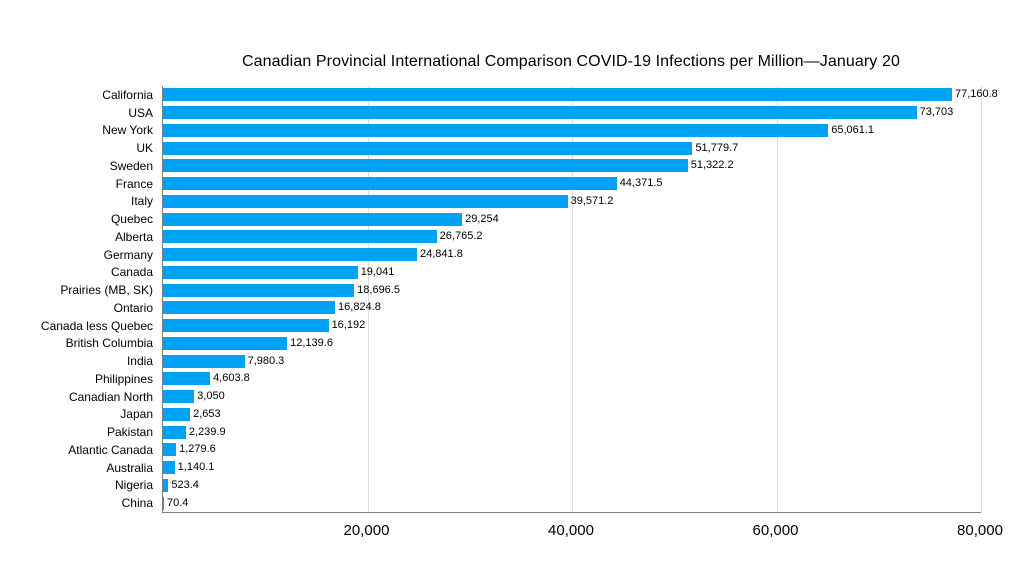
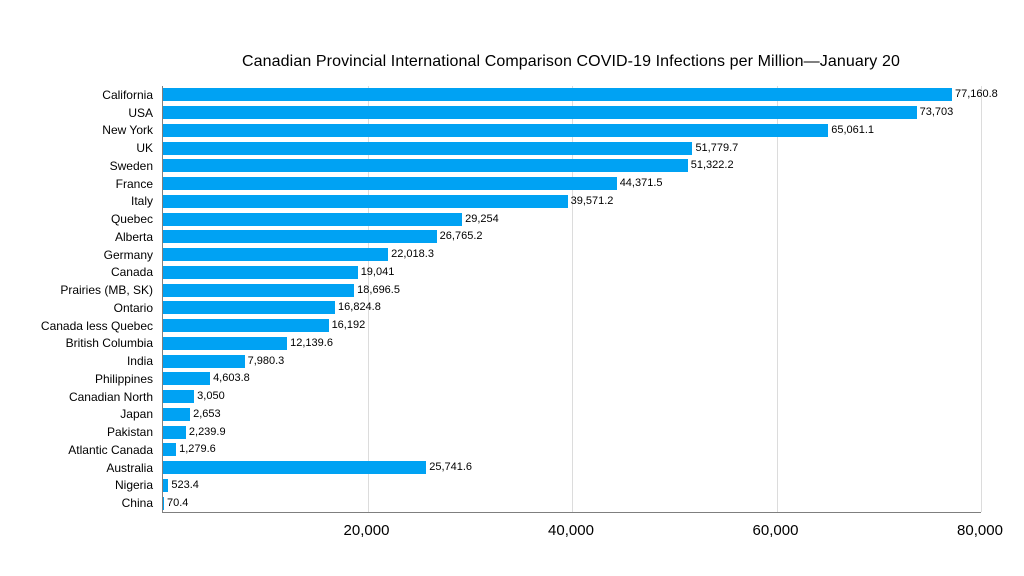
Germany: 24,841.8 -> 22,018.3
Australia: 1,140.1 -> 25,741.6
